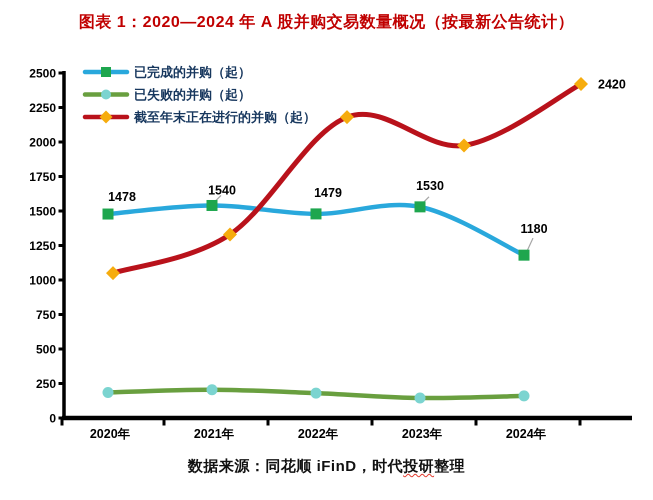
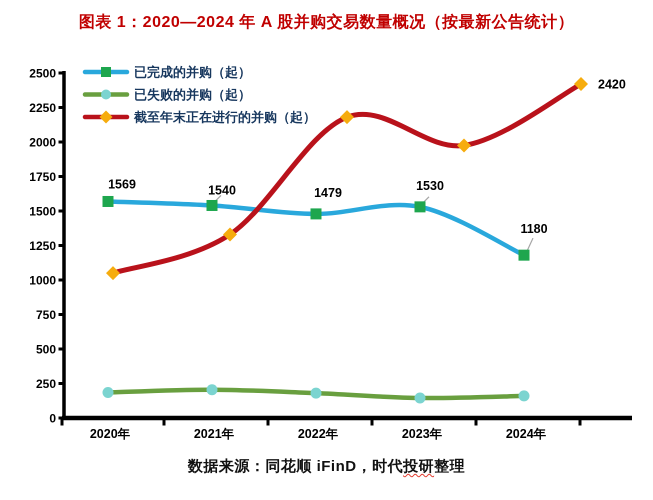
已完成的并购（起）/2020年: 1478 -> 1569
